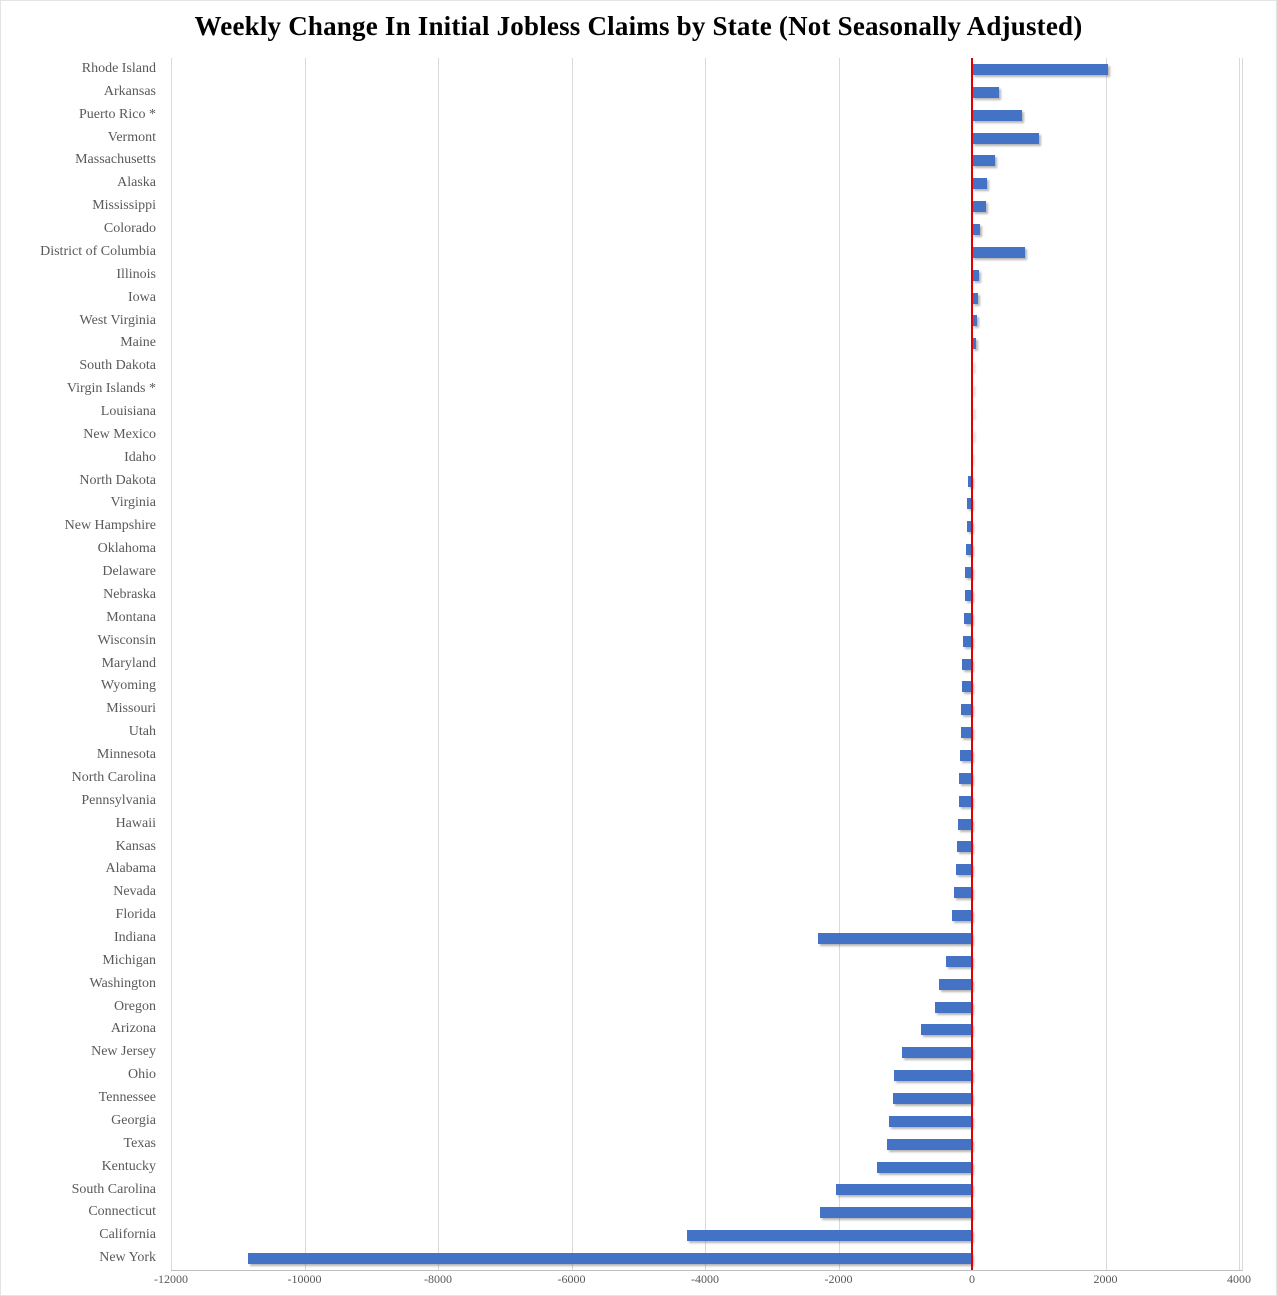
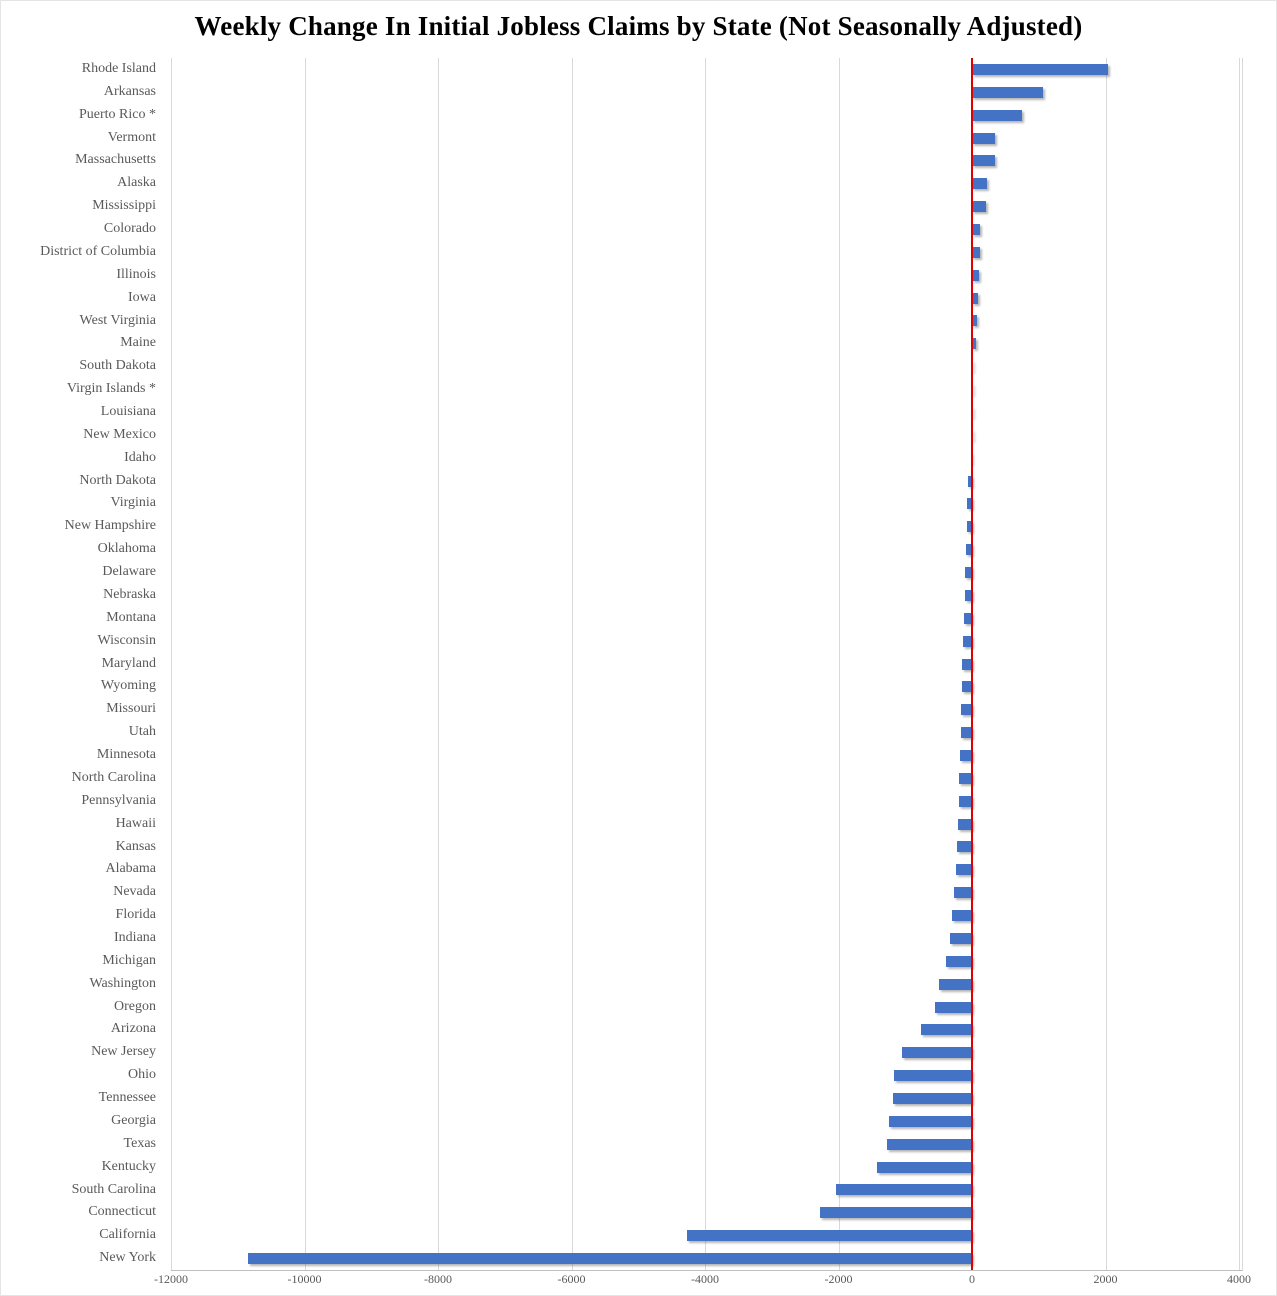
Arkansas: 400 -> 1100
Vermont: 1000 -> 400
District of Columbia: 800 -> 100
Indiana: -2300 -> -300
